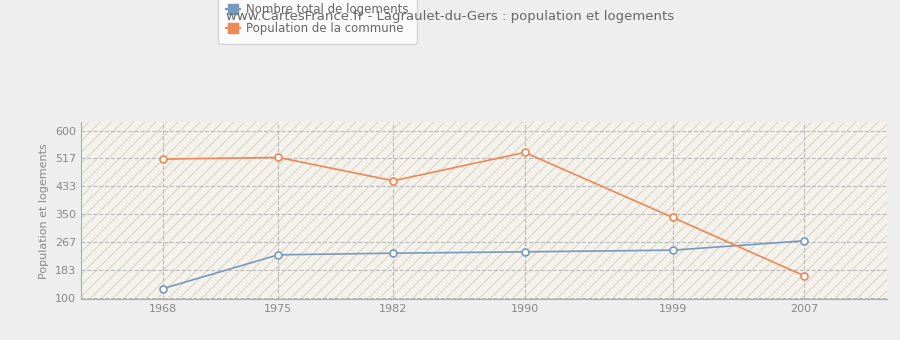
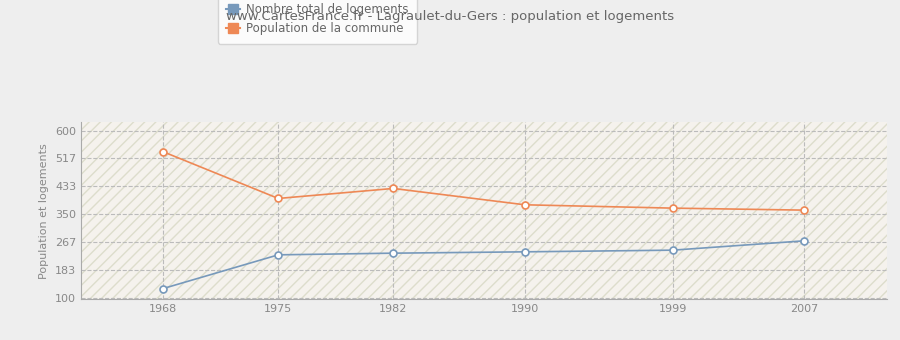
Population de la commune/1968: 515 -> 537
Population de la commune/1975: 520 -> 397
Population de la commune/1982: 450 -> 427
Population de la commune/1990: 535 -> 378
Population de la commune/1999: 340 -> 368
Population de la commune/2007: 165 -> 362
